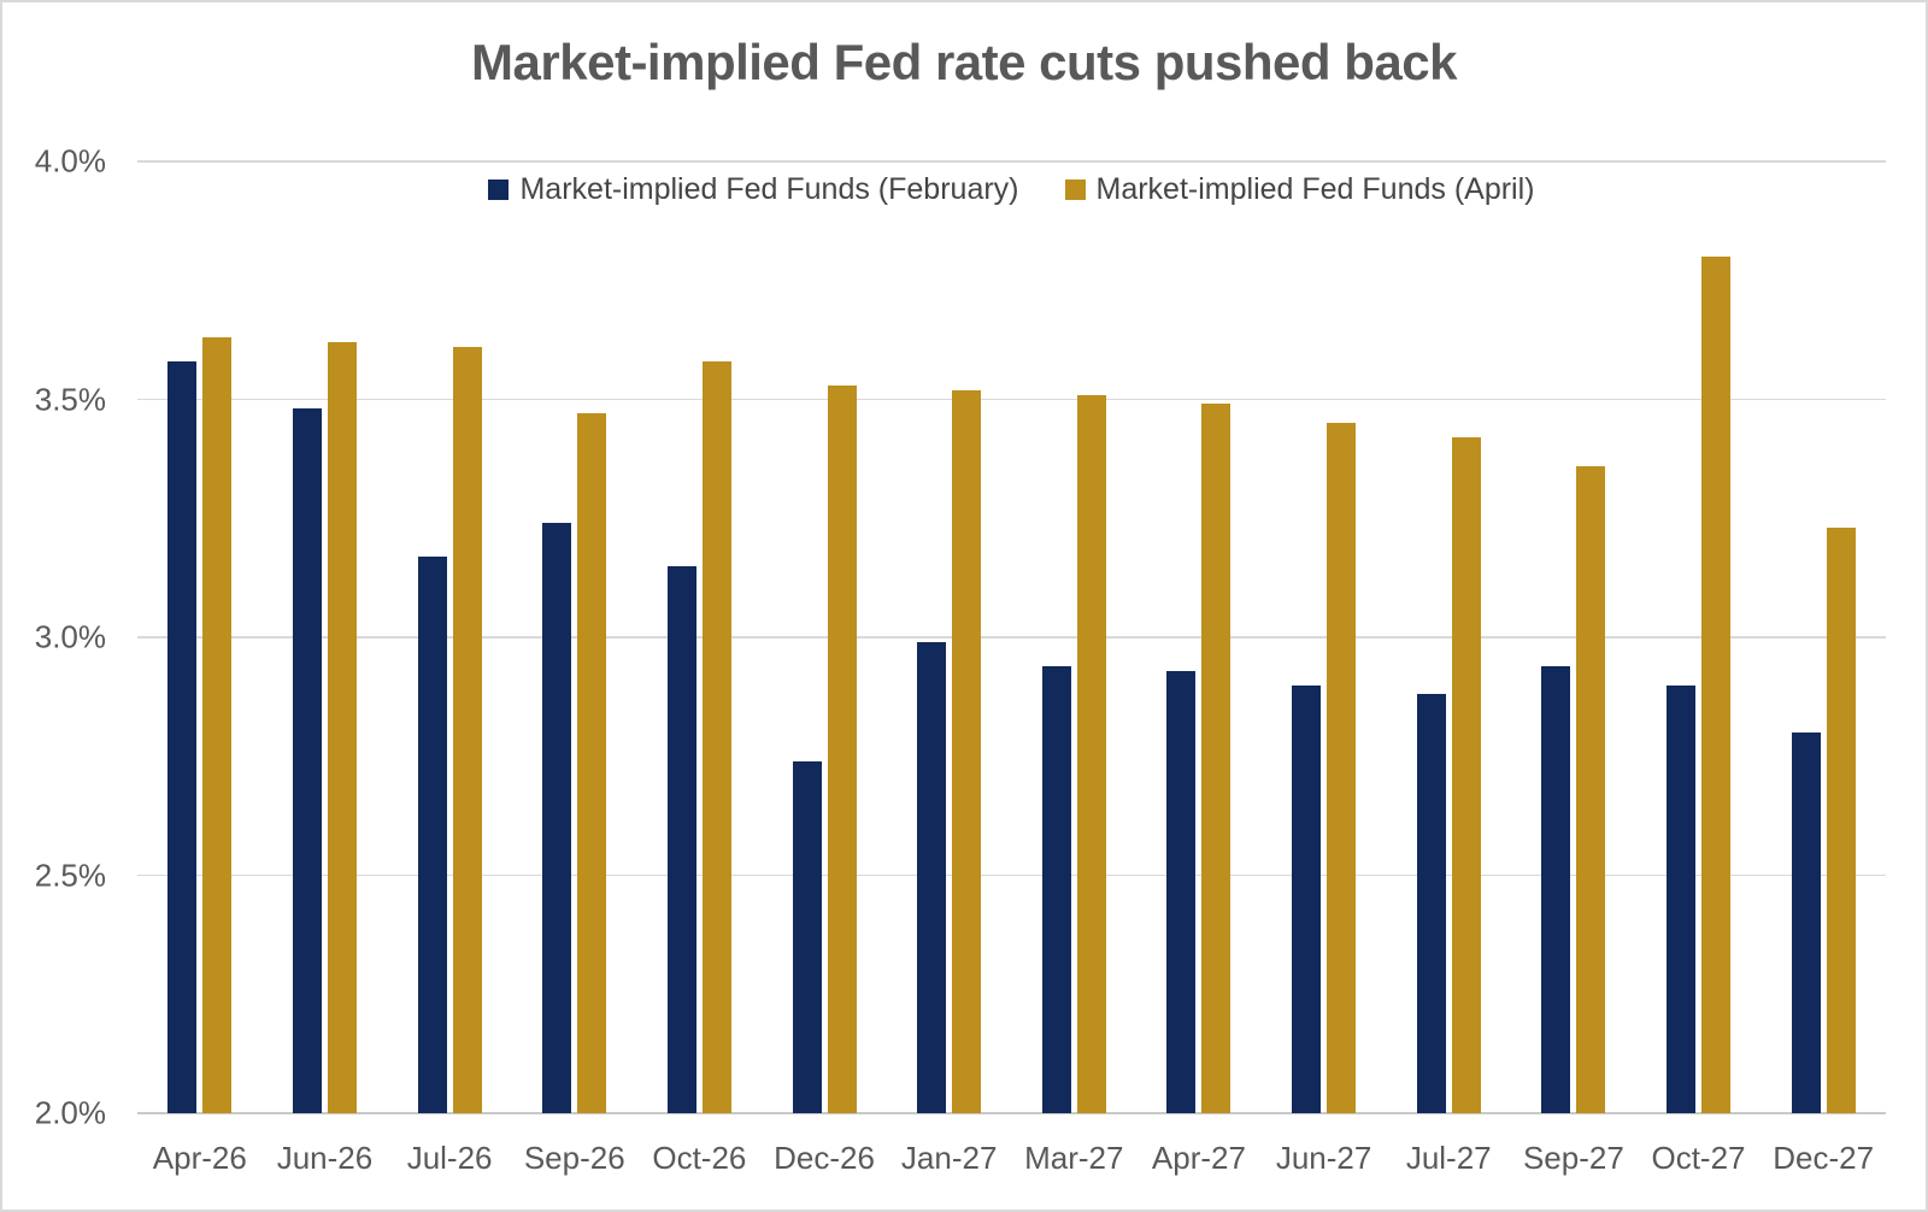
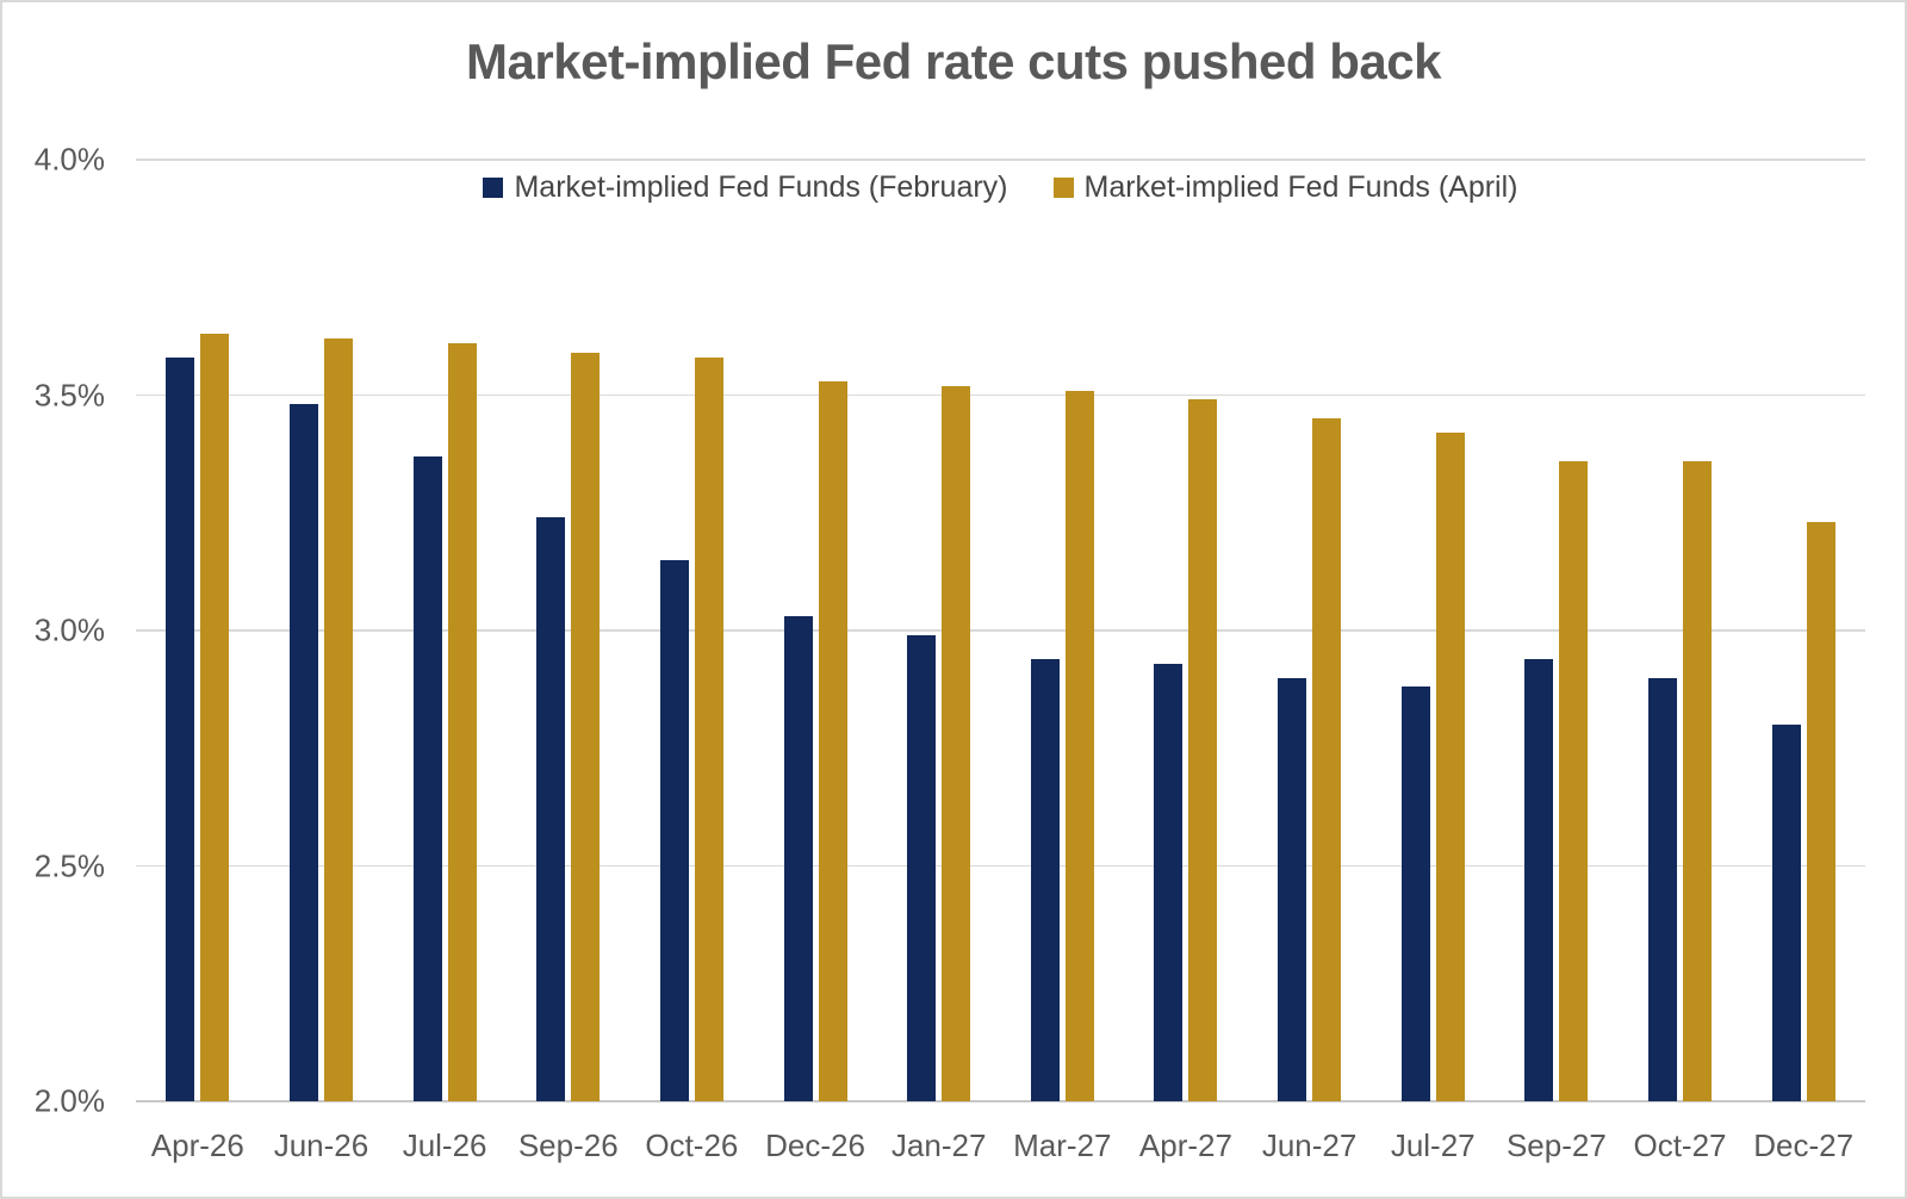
Market-implied Fed Funds (February)/Jul-26: 3.17% -> 3.37%
Market-implied Fed Funds (April)/Sep-26: 3.47% -> 3.59%
Market-implied Fed Funds (February)/Dec-26: 2.74% -> 3.03%
Market-implied Fed Funds (April)/Oct-27: 3.80% -> 3.36%
